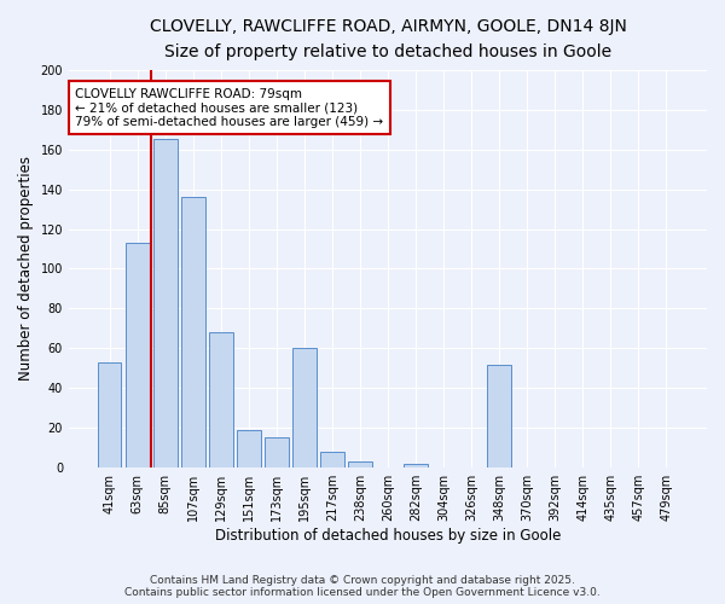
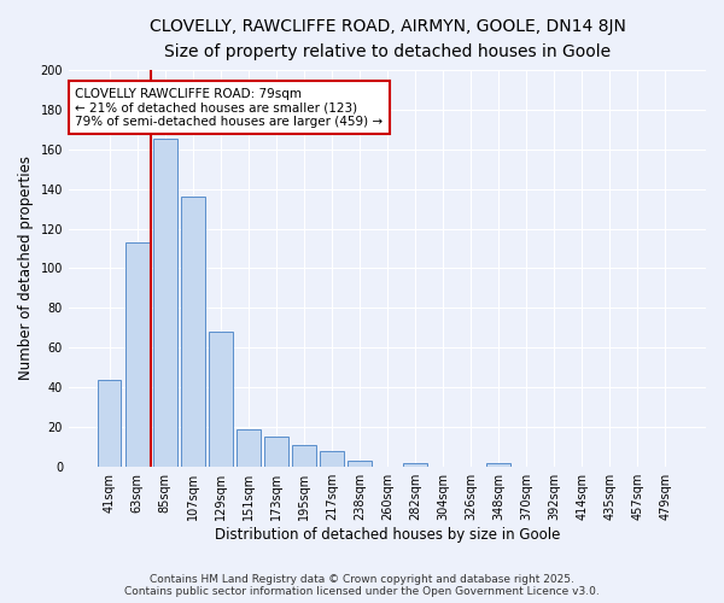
41sqm: 53 -> 44
195sqm: 60 -> 11
348sqm: 52 -> 2
